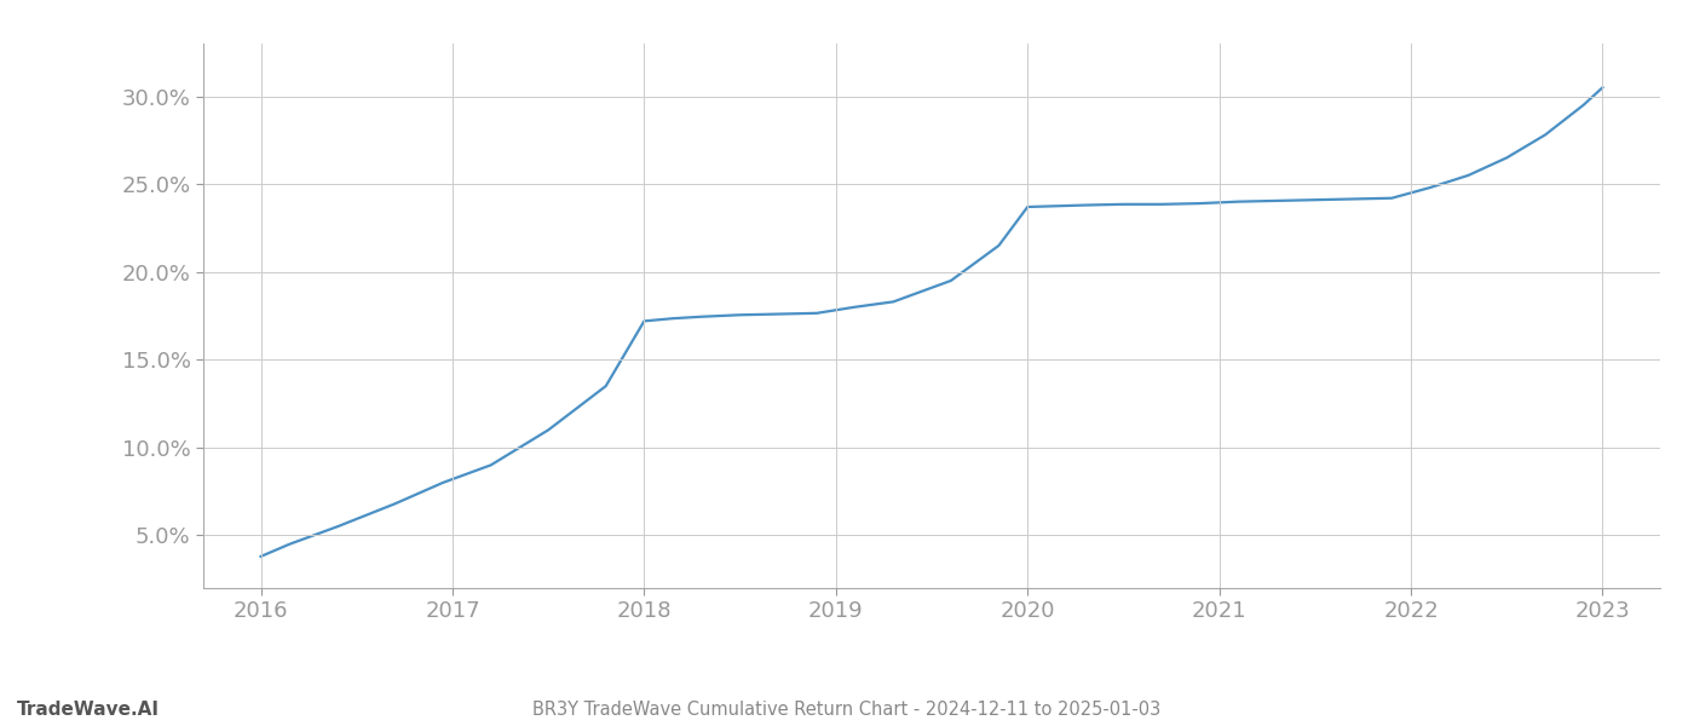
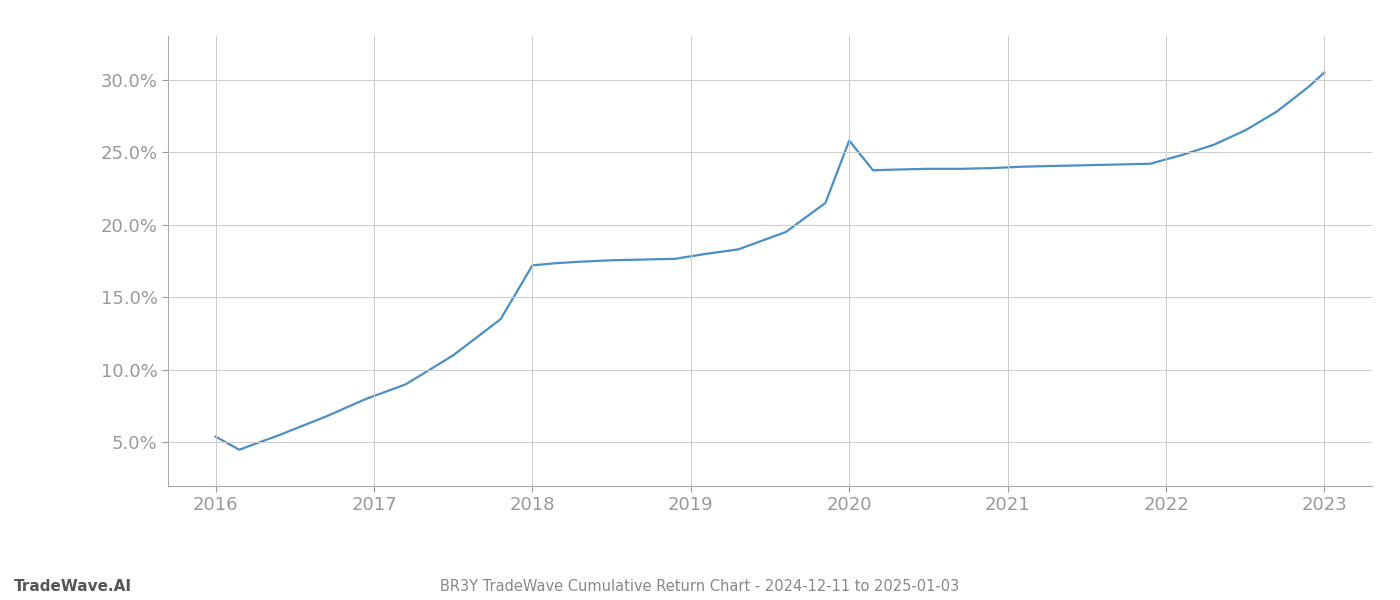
2016: 3.8% -> 5.4%
2020: 23.7% -> 25.8%
